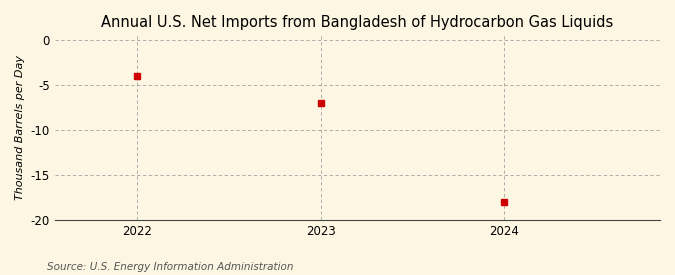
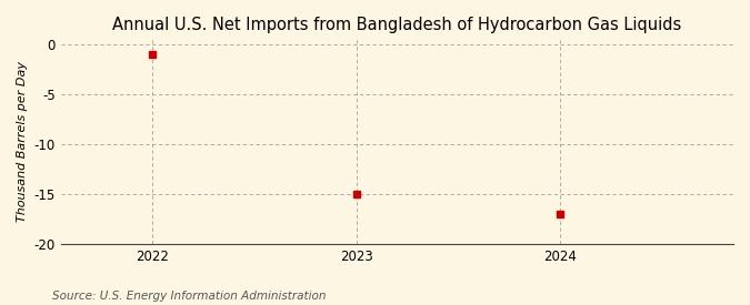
2022: -4 -> -1
2023: -7 -> -15
2024: -18 -> -17
